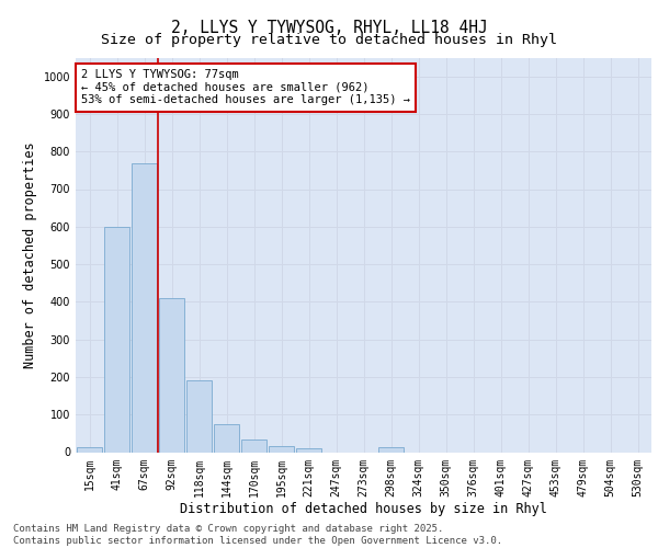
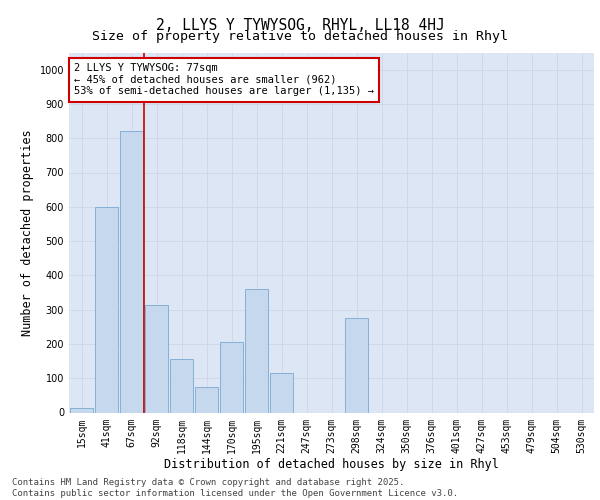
67sqm: 770 -> 820
92sqm: 410 -> 315
118sqm: 190 -> 155
170sqm: 35 -> 205
195sqm: 15 -> 360
221sqm: 10 -> 115
298sqm: 13 -> 275
